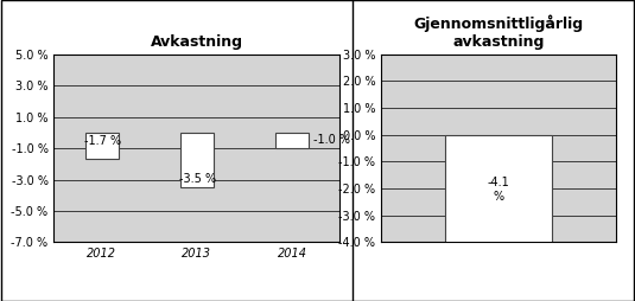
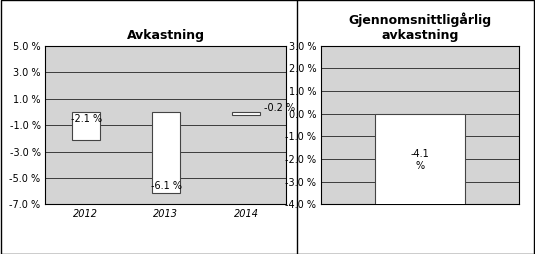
Avkastning/2012: -1.7 -> -2.1
Avkastning/2013: -3.5 -> -6.1
Avkastning/2014: -1.0 -> -0.2
